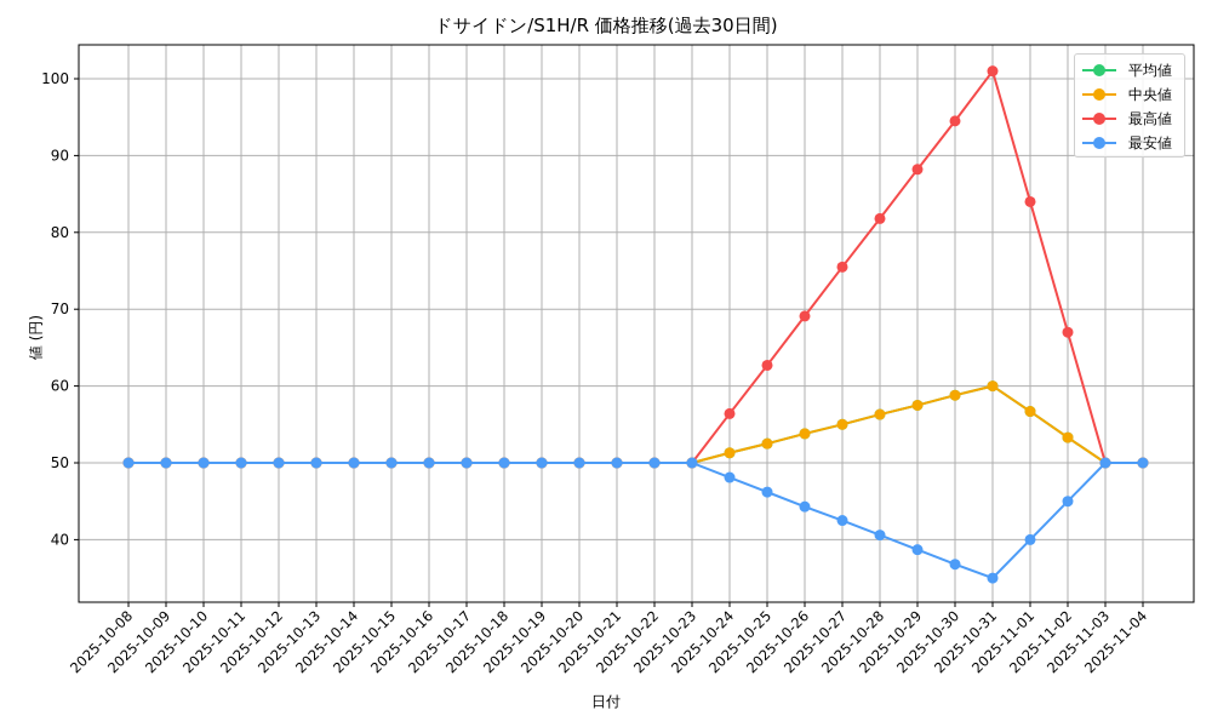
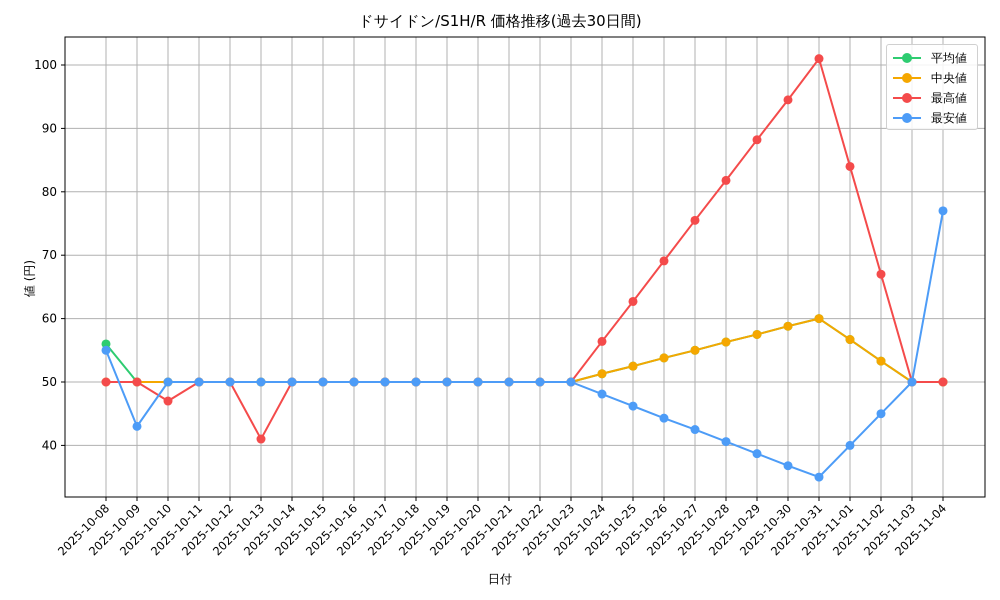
平均値/2025-10-08: 50 -> 56
最安値/2025-10-08: 50 -> 55
最安値/2025-10-09: 50 -> 43
最高値/2025-10-10: 50 -> 47
最高値/2025-10-13: 50 -> 41
最安値/2025-11-04: 50 -> 77
